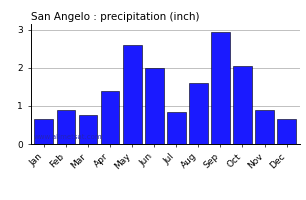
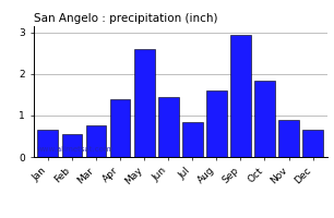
Feb: 0.90 -> 0.55
Jun: 2.00 -> 1.45
Oct: 2.05 -> 1.85
